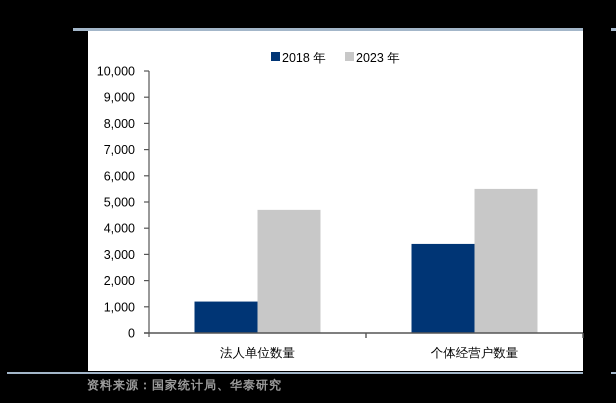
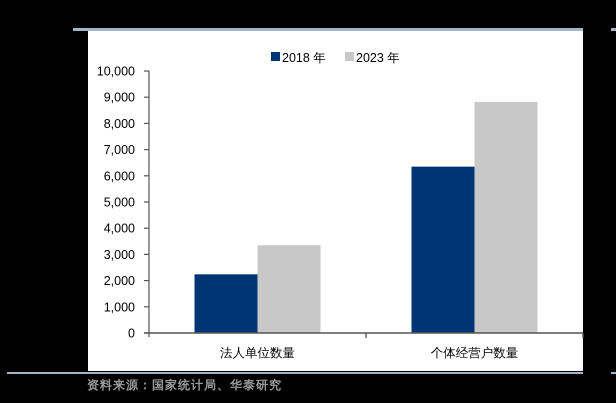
2018 年/法人单位数量: 1200 -> 2200
2023 年/法人单位数量: 4700 -> 3400
2018 年/个体经营户数量: 3400 -> 6400
2023 年/个体经营户数量: 5500 -> 8800
